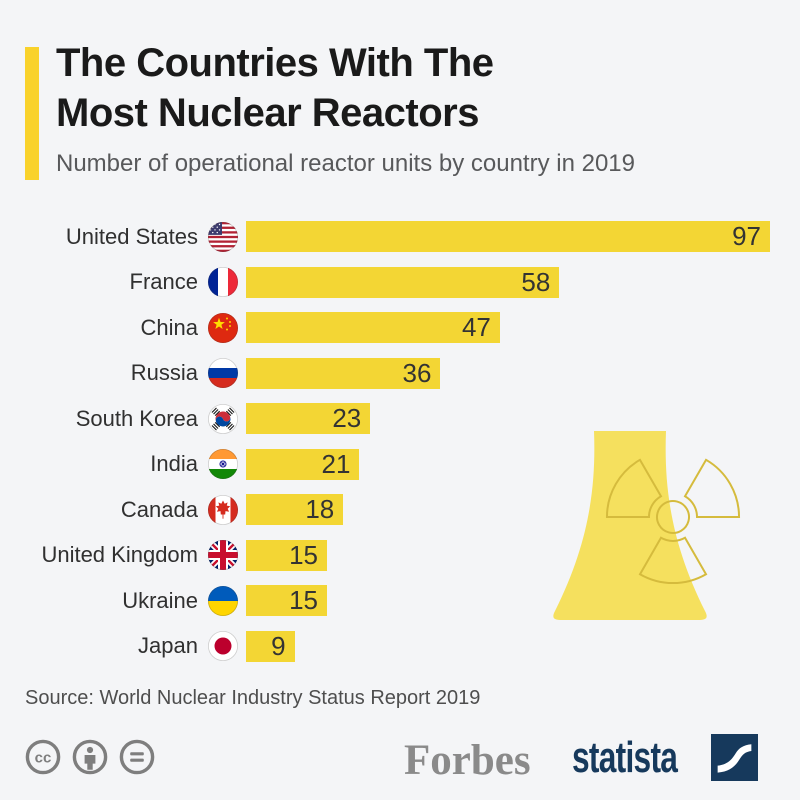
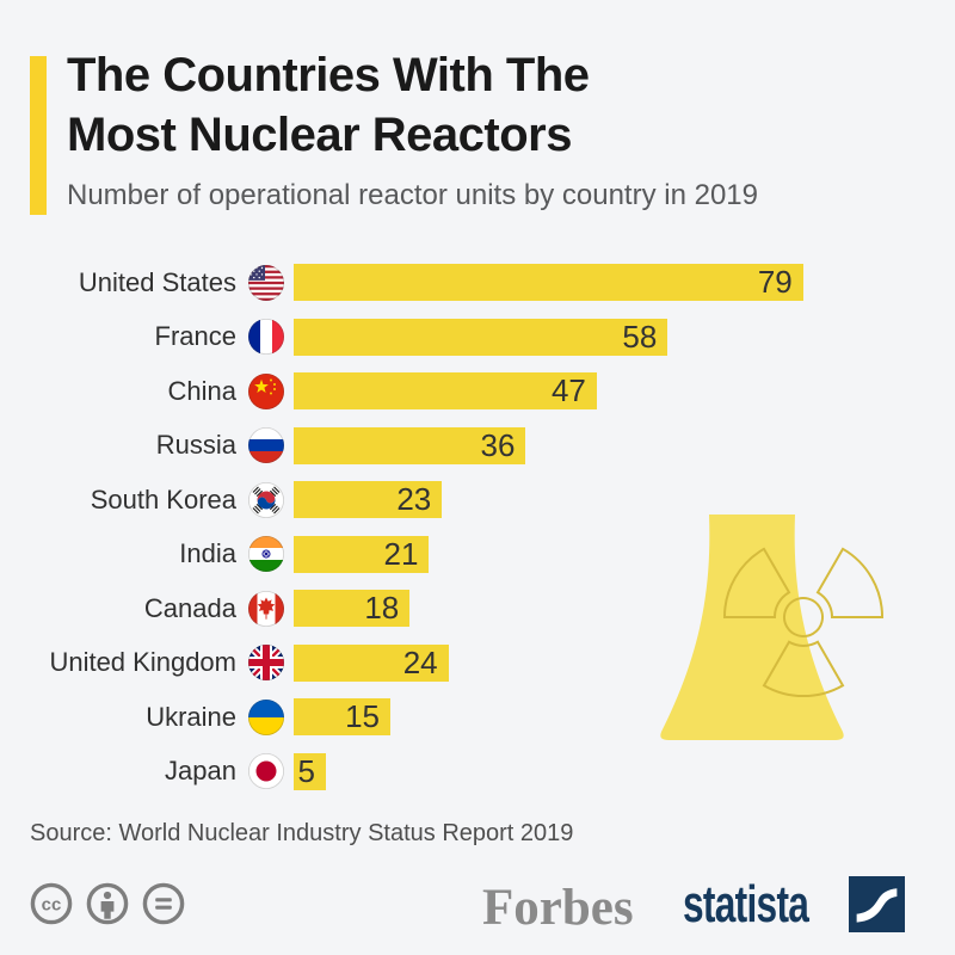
United States: 97 -> 79
United Kingdom: 15 -> 24
Japan: 9 -> 5
